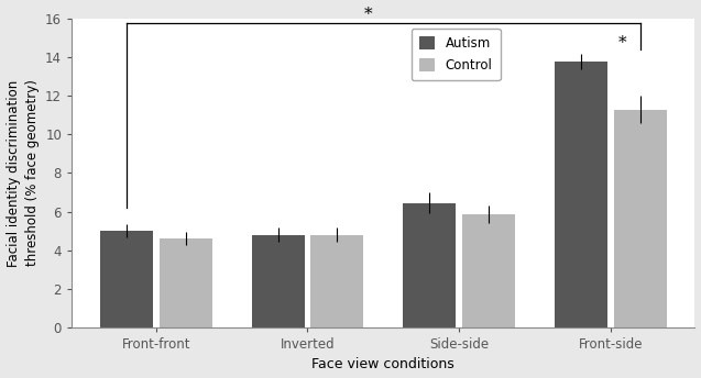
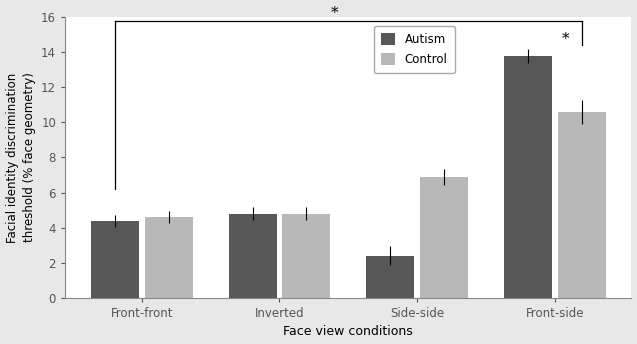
Autism/Front-front: 5.0 -> 4.4
Autism/Side-side: 6.5 -> 2.4
Control/Side-side: 5.8 -> 6.9
Control/Front-side: 11.3 -> 10.6
